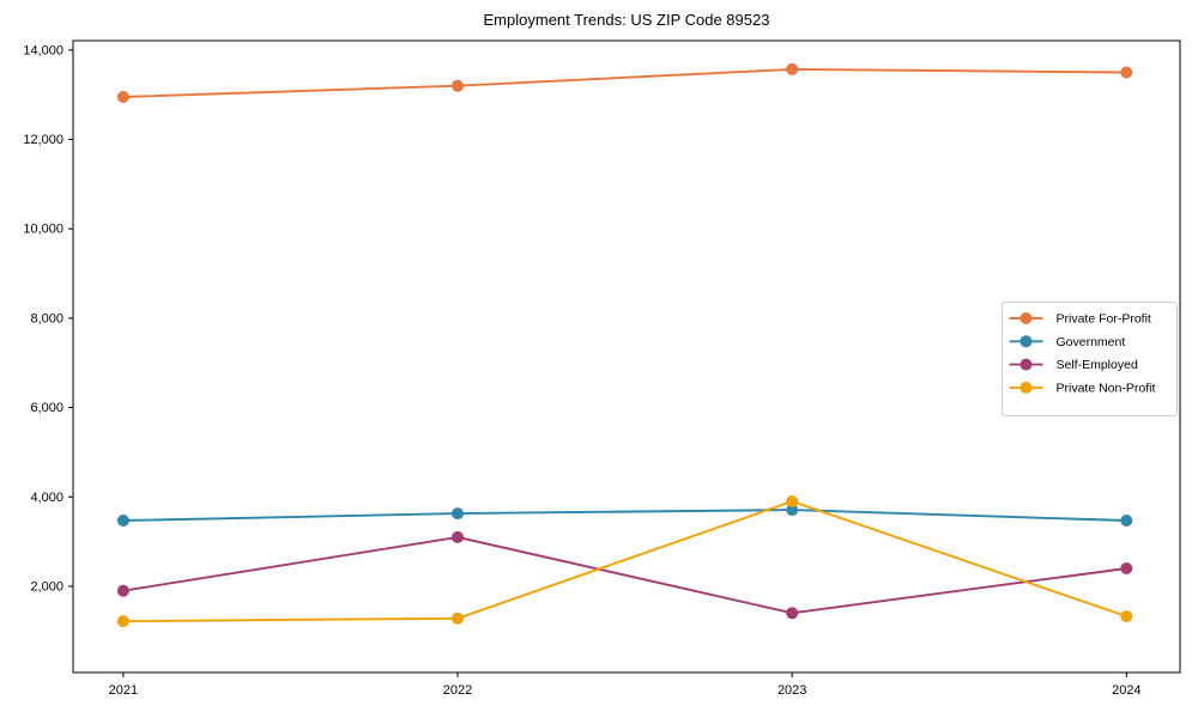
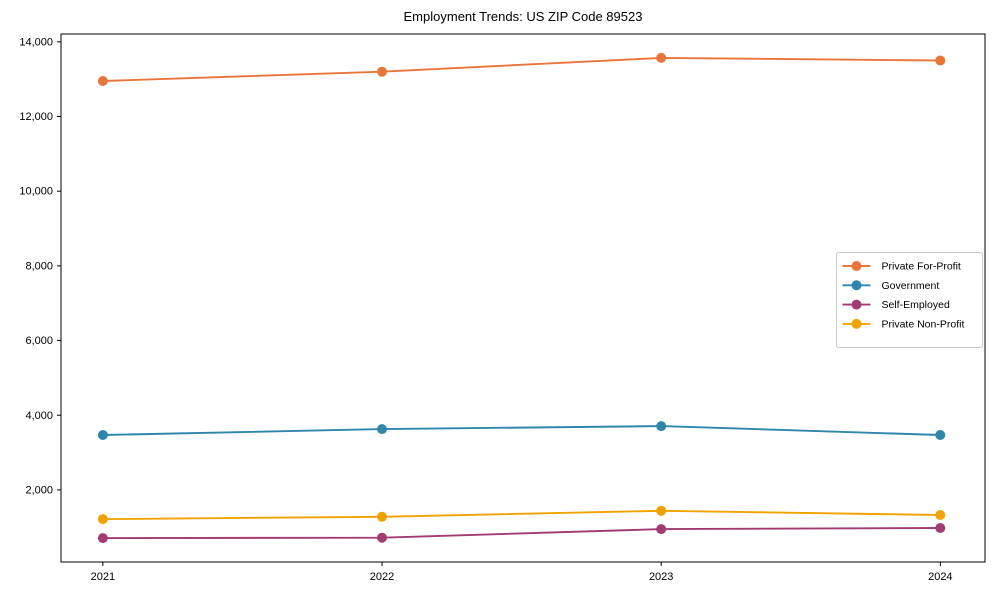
Self-Employed/2021: 1900 -> 700
Self-Employed/2022: 3100 -> 700
Self-Employed/2023: 1400 -> 1000
Private Non-Profit/2023: 3900 -> 1400
Self-Employed/2024: 2400 -> 1000
